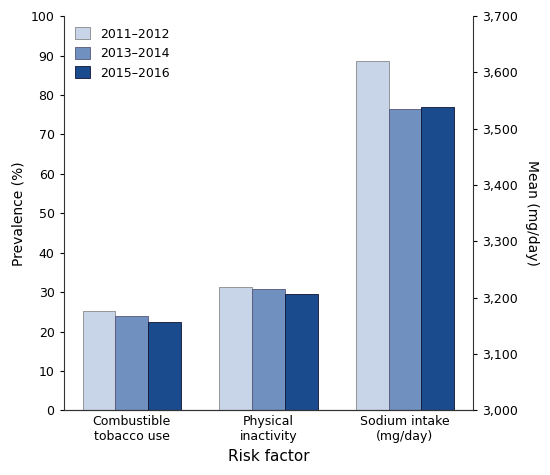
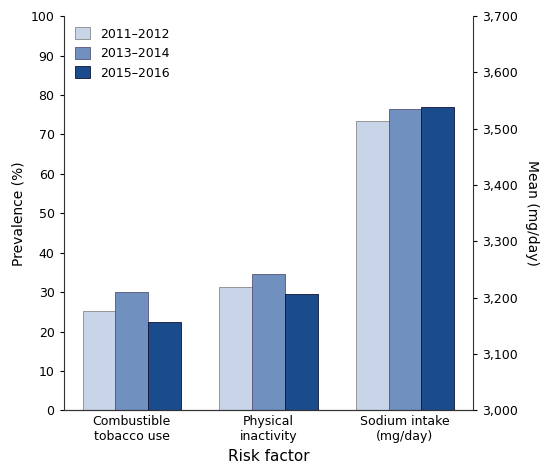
2013–2014/Combustible tobacco use: 24.0 -> 30.0
2013–2014/Physical inactivity: 30.7 -> 34.5
2011–2012/Sodium intake (mg/day): 88.6 -> 73.5
